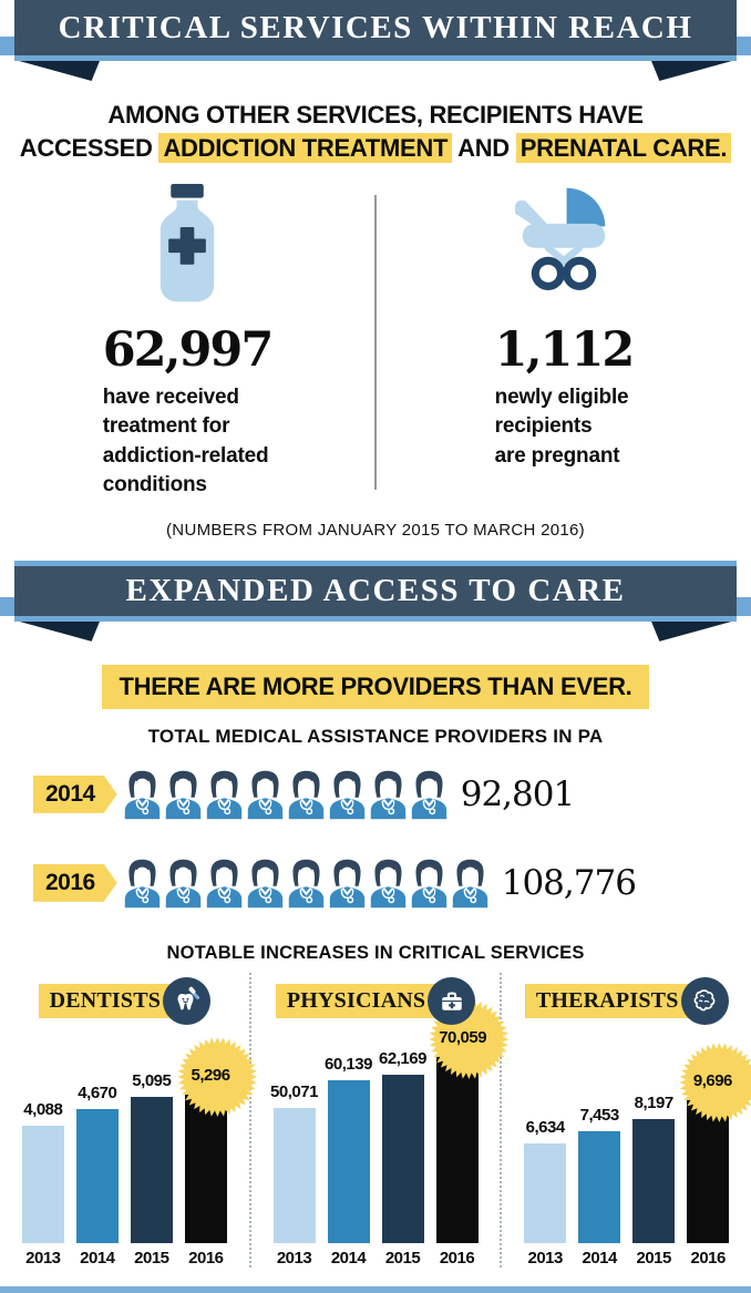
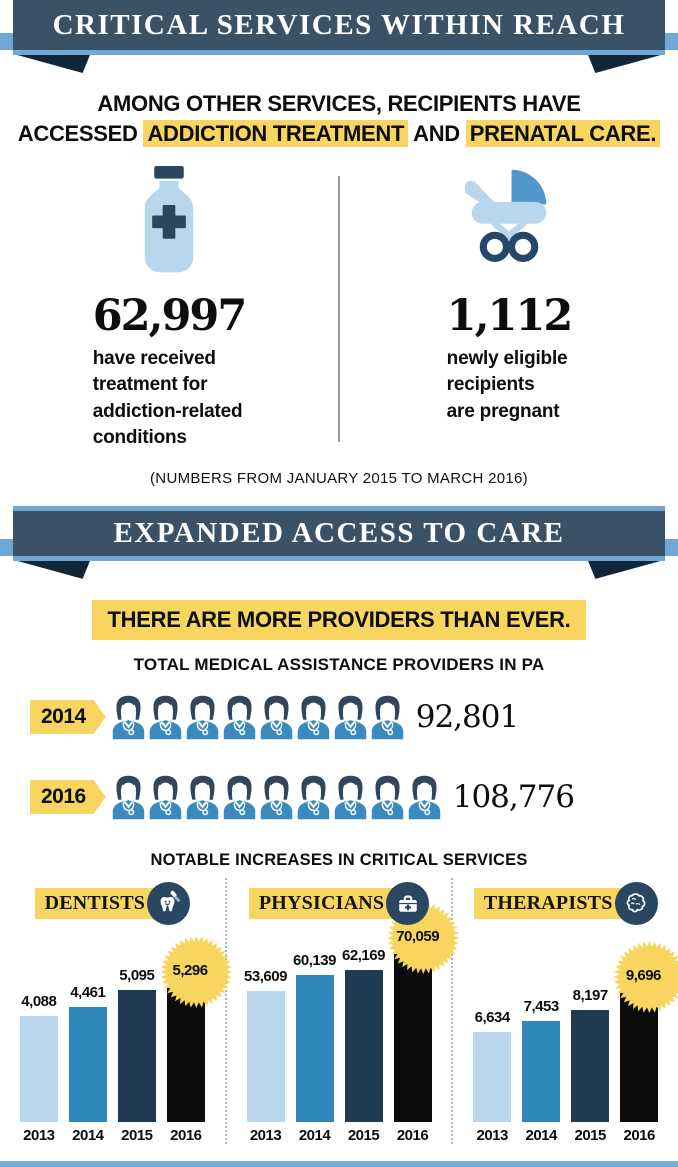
DENTISTS/2014: 4,670 -> 4,461
PHYSICIANS/2013: 50,071 -> 53,609
